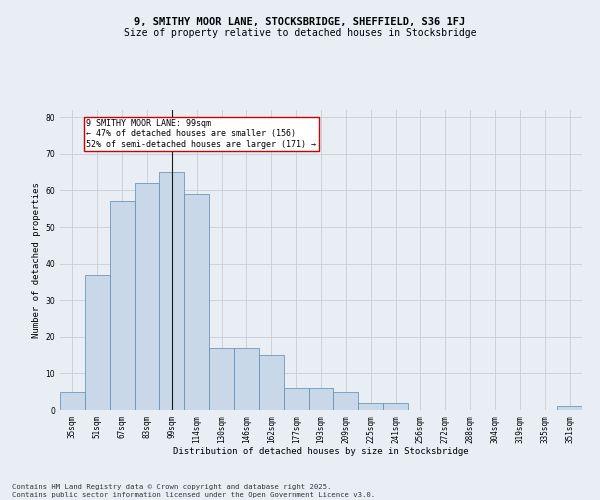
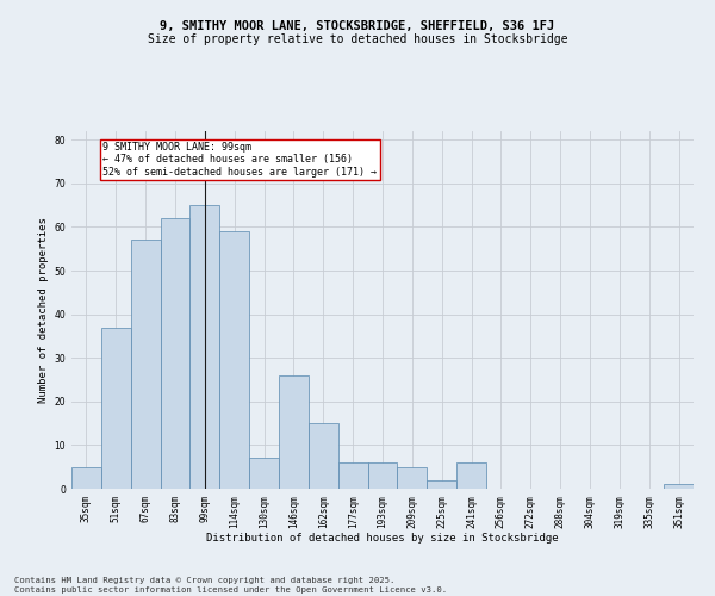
130sqm: 17 -> 7
146sqm: 17 -> 26
241sqm: 2 -> 6
